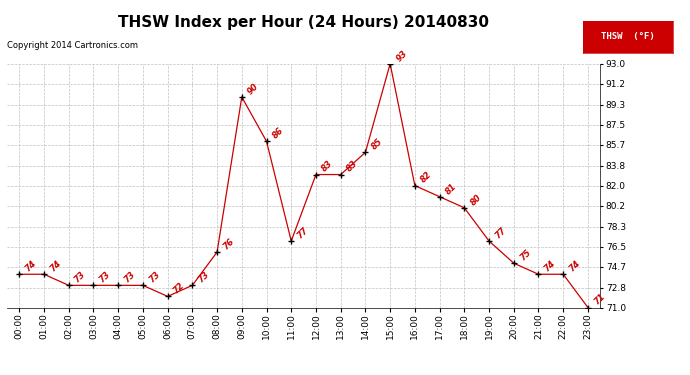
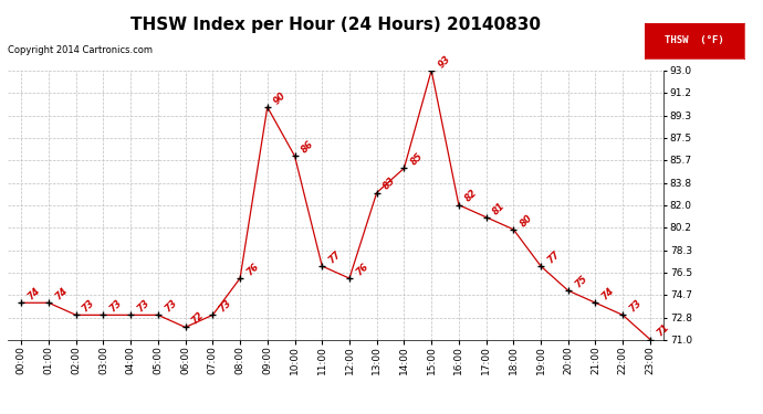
12:00: 83 -> 76
22:00: 74 -> 73
